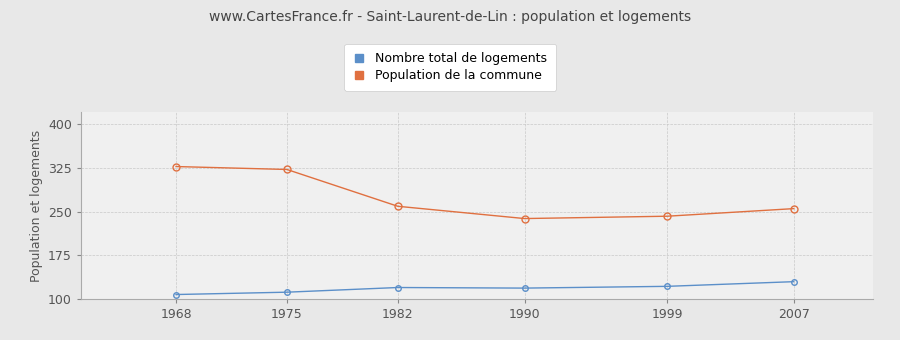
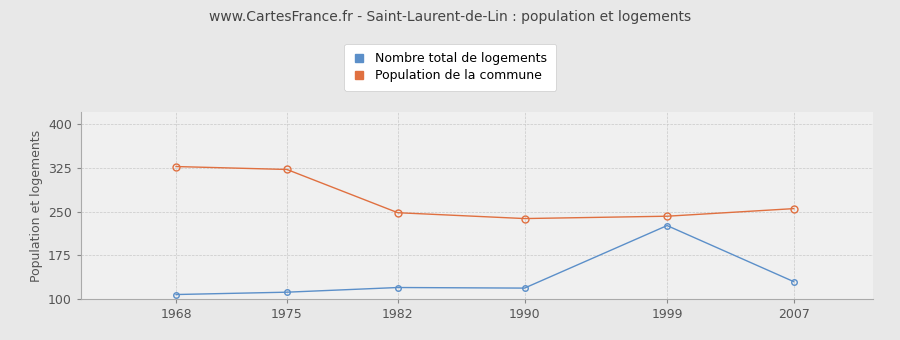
Population de la commune/1982: 259 -> 248
Nombre total de logements/1999: 122 -> 226
